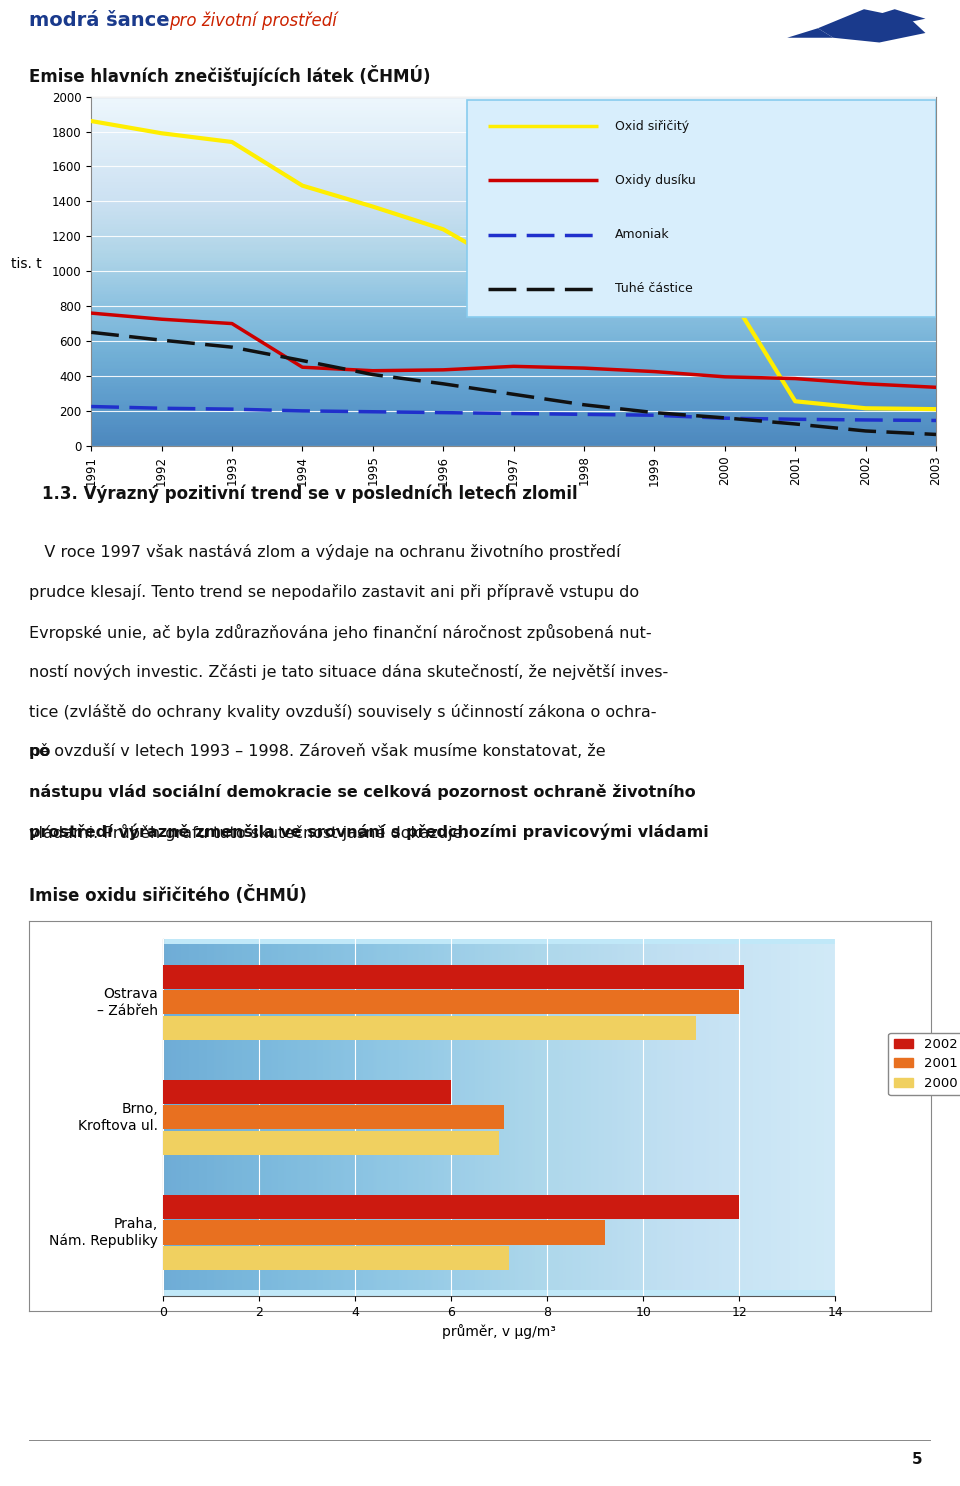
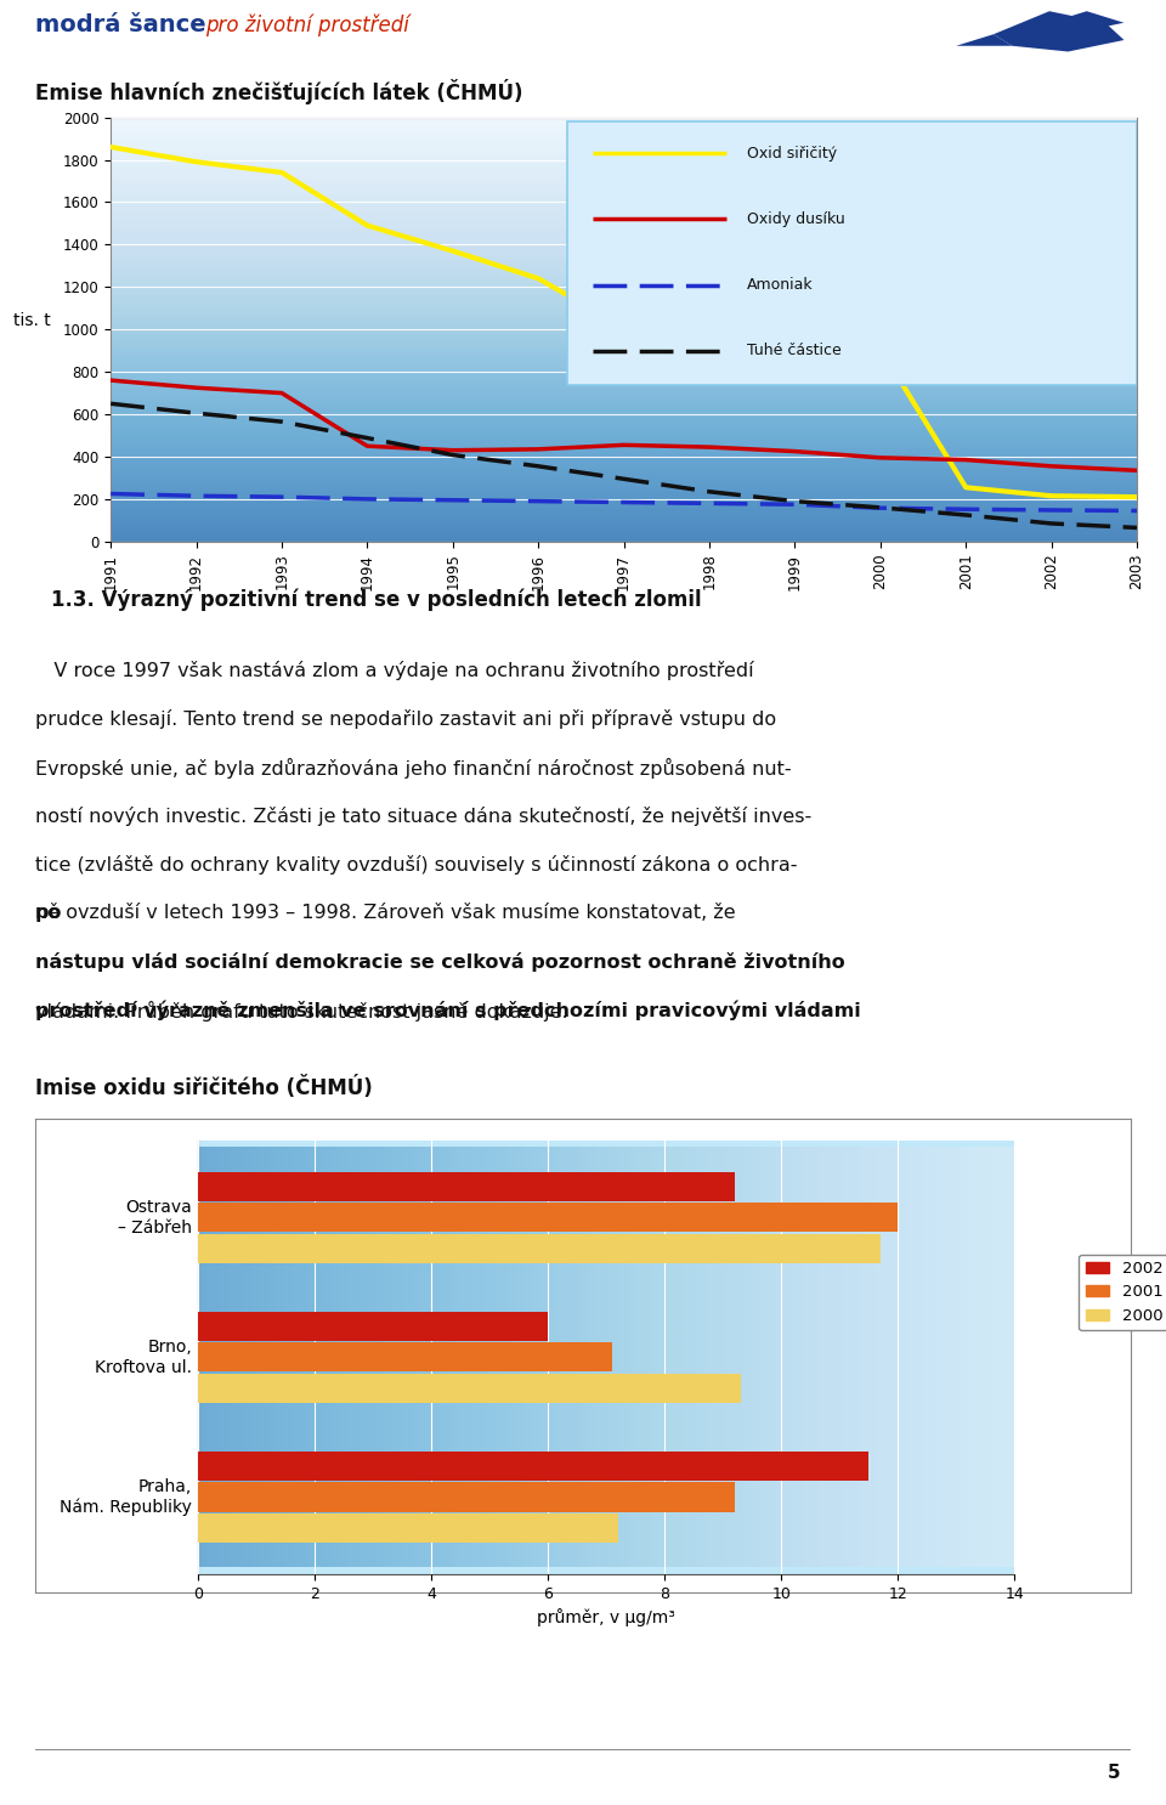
2002/Ostrava – Zábřeh: 12.1 -> 9.2
2000/Ostrava – Zábřeh: 11.1 -> 11.7
2000/Brno, Kroftova ul.: 7.0 -> 9.3
2002/Praha, Nám. Republiky: 12.0 -> 11.5
